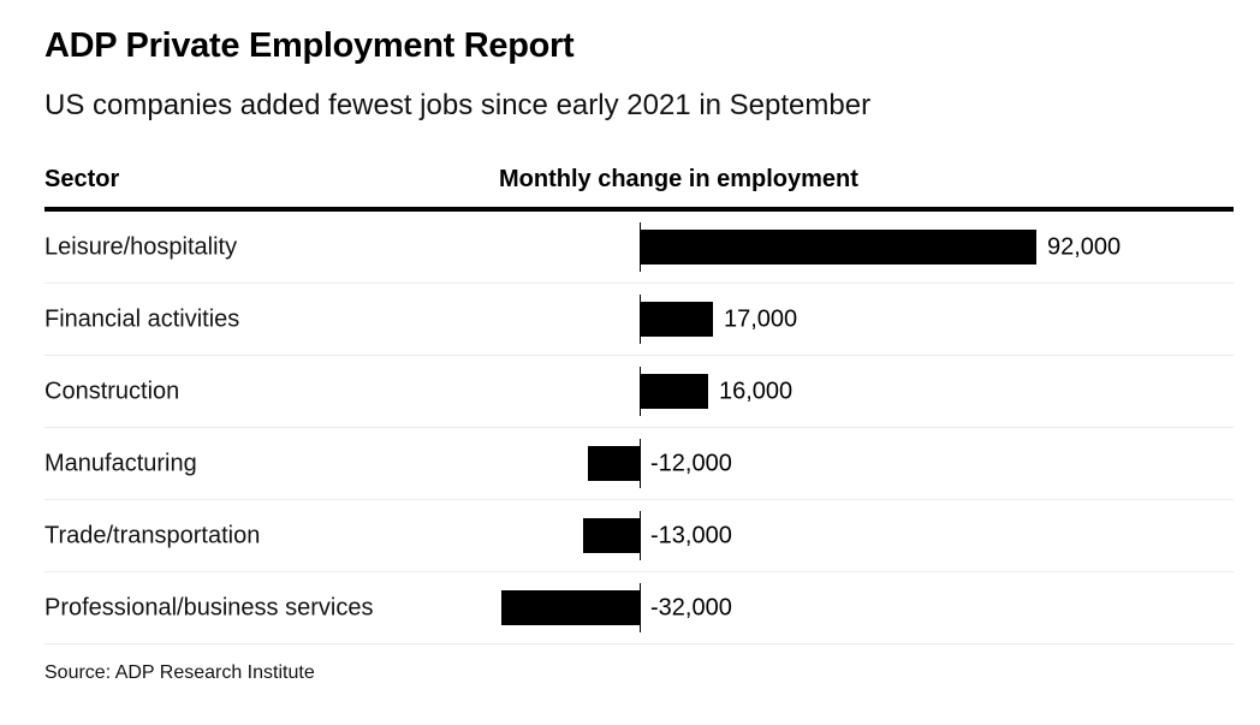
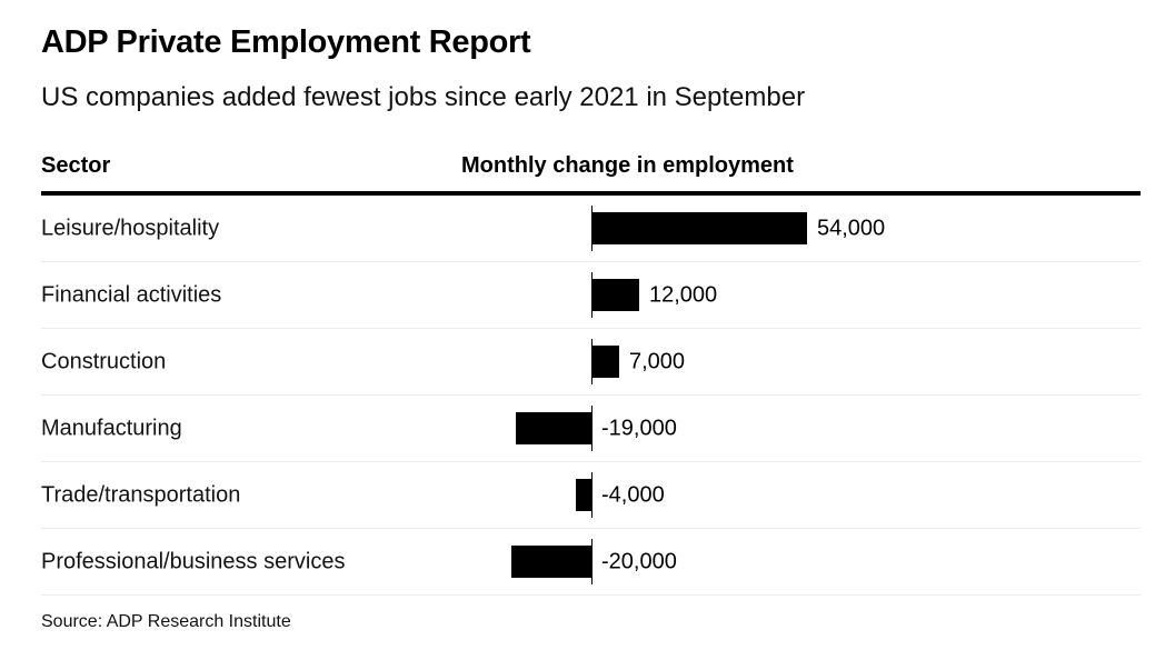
Leisure/hospitality: 92,000 -> 54,000
Financial activities: 17,000 -> 12,000
Construction: 16,000 -> 7,000
Manufacturing: -12,000 -> -19,000
Trade/transportation: -13,000 -> -4,000
Professional/business services: -32,000 -> -20,000
